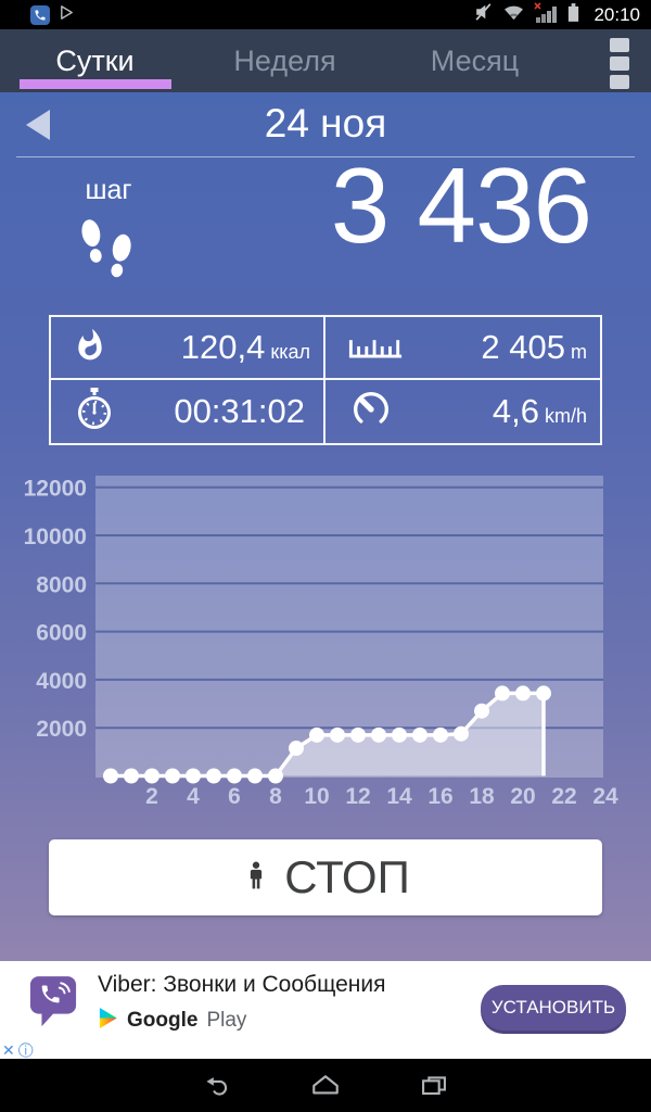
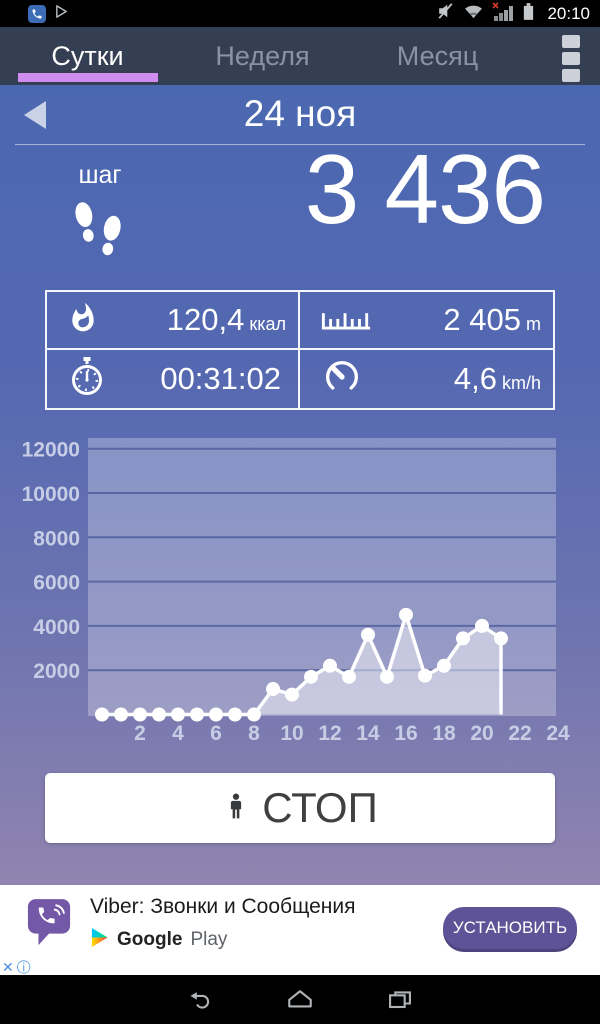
10: 1700 -> 900
12: 1700 -> 2200
14: 1700 -> 3600
16: 1700 -> 4500
18: 2700 -> 2200
20: 3400 -> 4000
